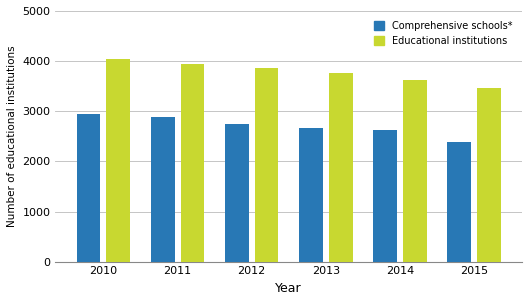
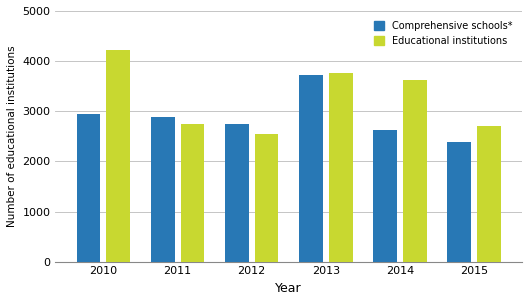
Educational institutions/2010: 4050 -> 4220
Educational institutions/2011: 3950 -> 2740
Educational institutions/2012: 3860 -> 2540
Comprehensive schools*/2013: 2660 -> 3720
Educational institutions/2015: 3470 -> 2700
